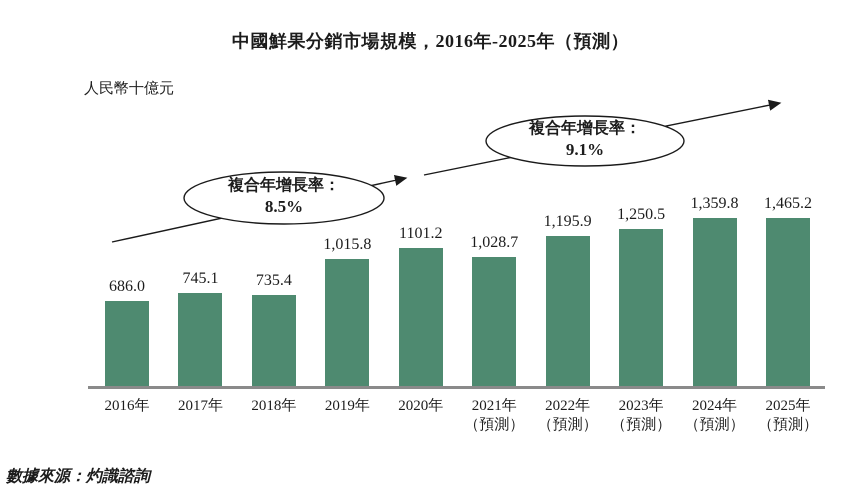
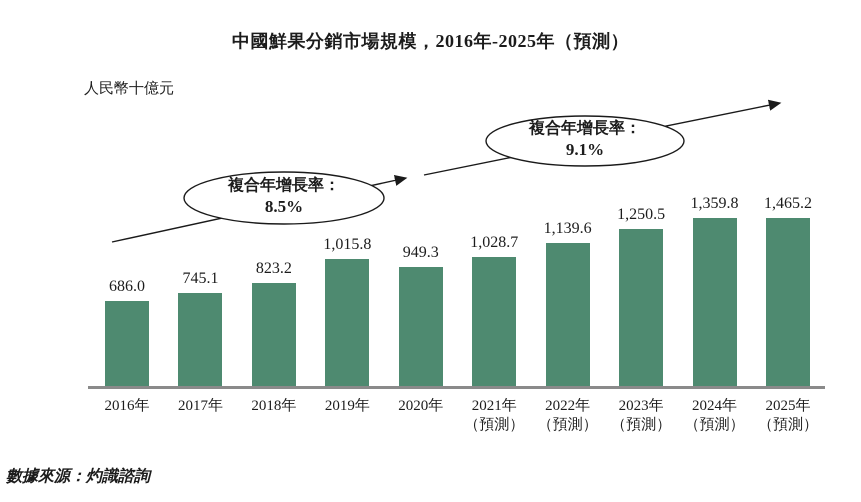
2018年: 735.4 -> 823.2
2020年: 1101.2 -> 949.3
2022年: 1,195.9 -> 1,139.6
